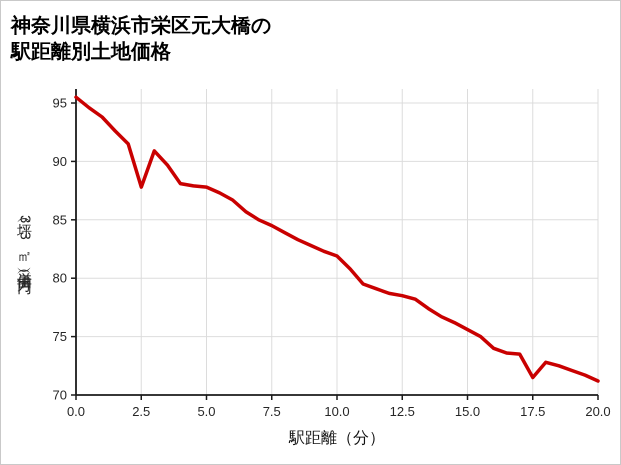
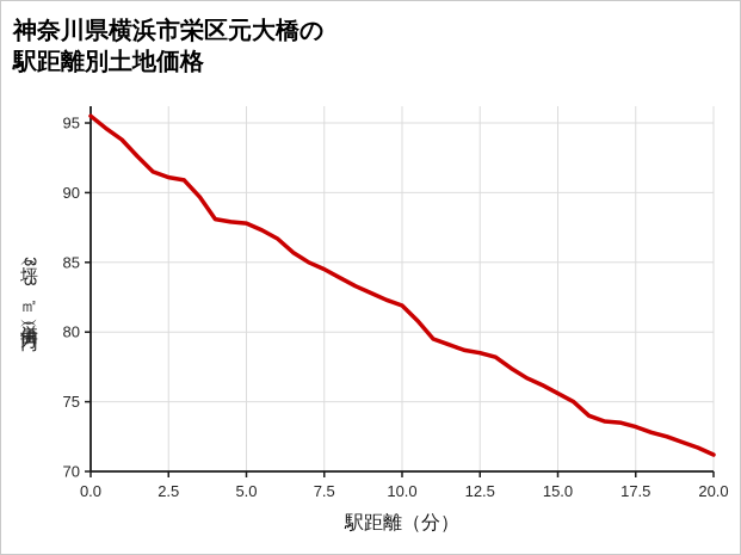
2.5: 87,8 -> 91,1
17.5: 71,5 -> 73,2
